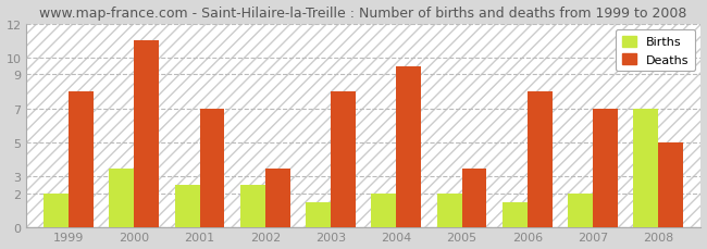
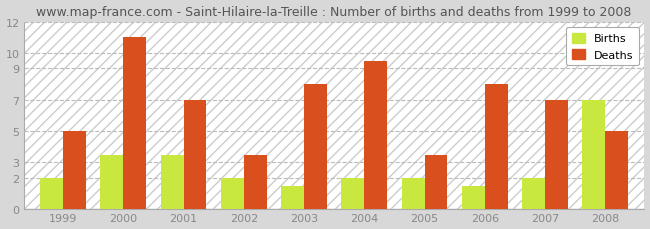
Deaths/1999: 8.0 -> 5.0
Births/2001: 2.5 -> 3.5
Births/2002: 2.5 -> 2.0
